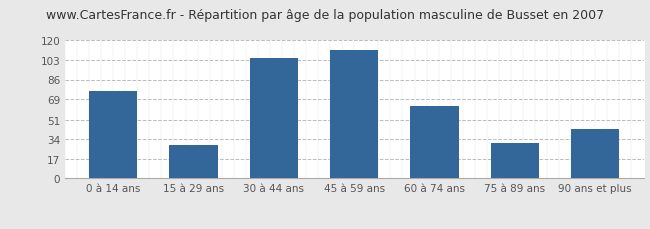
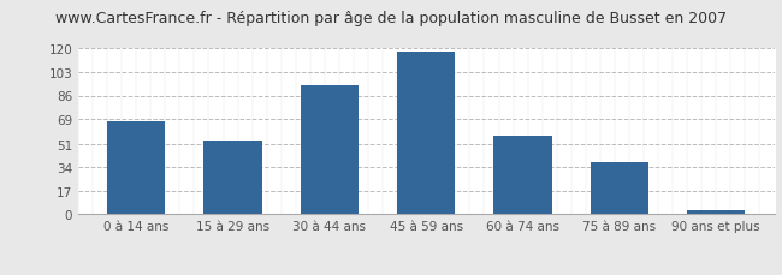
0 à 14 ans: 76 -> 67
15 à 29 ans: 29 -> 53
30 à 44 ans: 105 -> 93
45 à 59 ans: 112 -> 118
60 à 74 ans: 63 -> 57
75 à 89 ans: 31 -> 38
90 ans et plus: 43 -> 3
